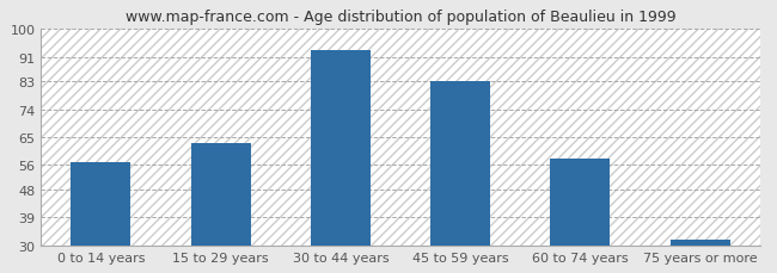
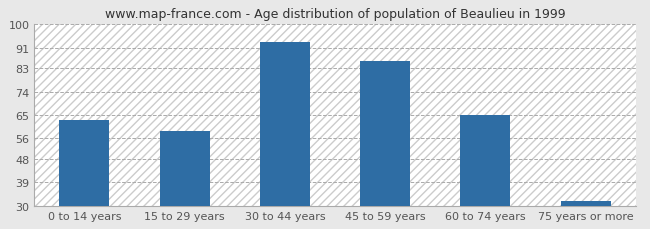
0 to 14 years: 57 -> 63
15 to 29 years: 63 -> 59
45 to 59 years: 83 -> 86
60 to 74 years: 58 -> 65
